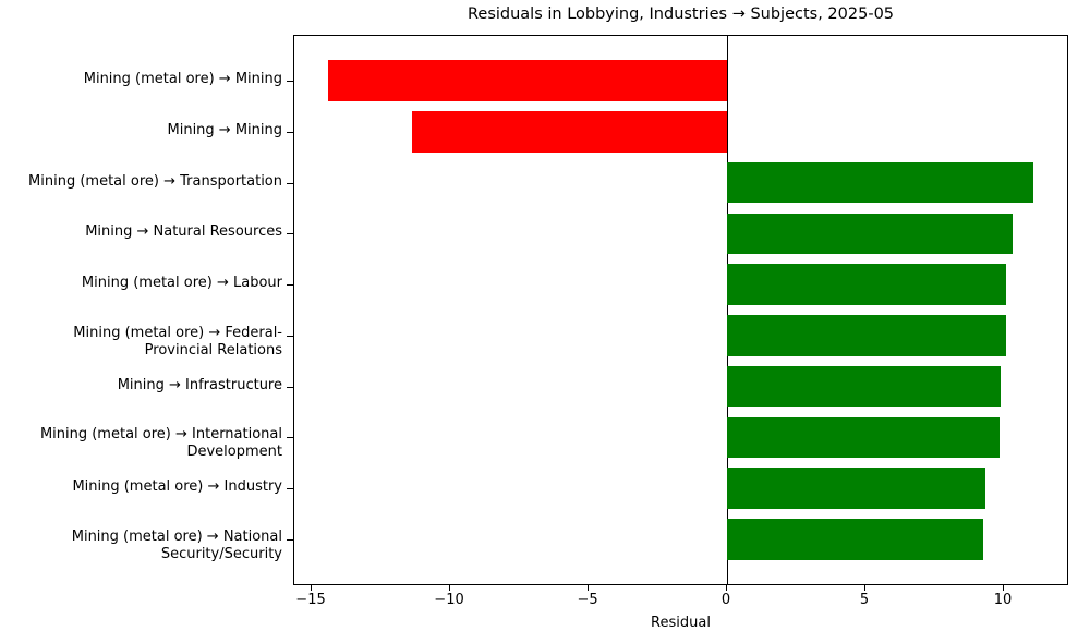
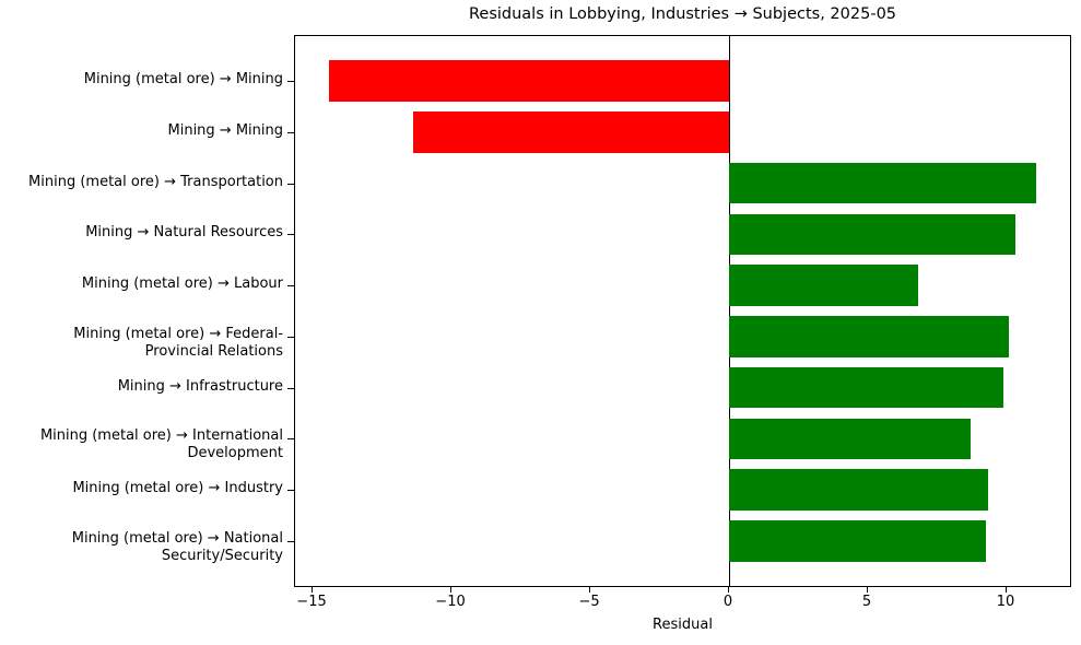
Mining (metal ore) → Labour: 10.1 -> 6.8
Mining (metal ore) → International Development: 9.8 -> 8.7
